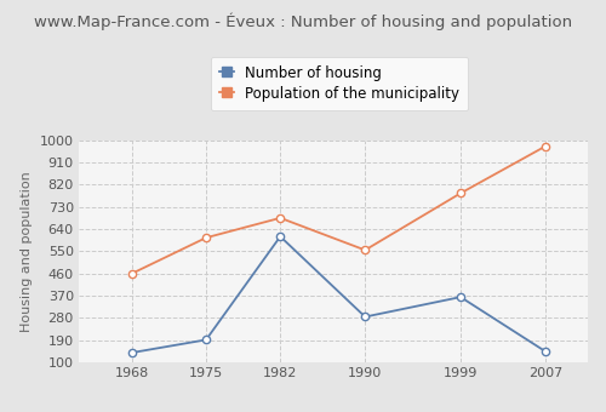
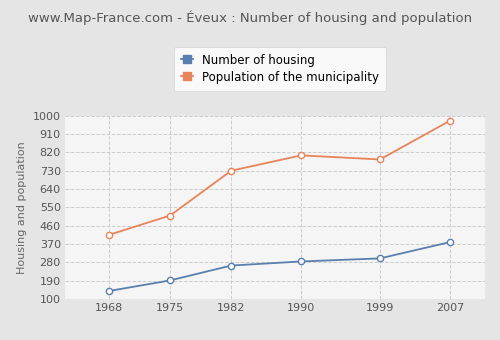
Population of the municipality/1968: 460 -> 415
Population of the municipality/1975: 605 -> 510
Number of housing/1982: 610 -> 265
Population of the municipality/1982: 685 -> 730
Population of the municipality/1990: 555 -> 805
Number of housing/1999: 365 -> 300
Number of housing/2007: 145 -> 380
